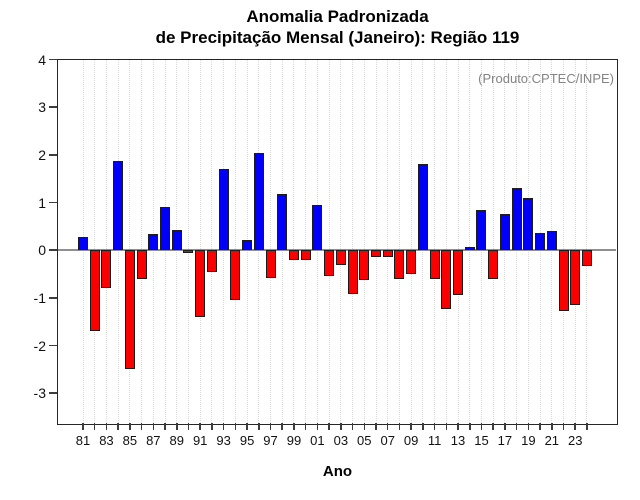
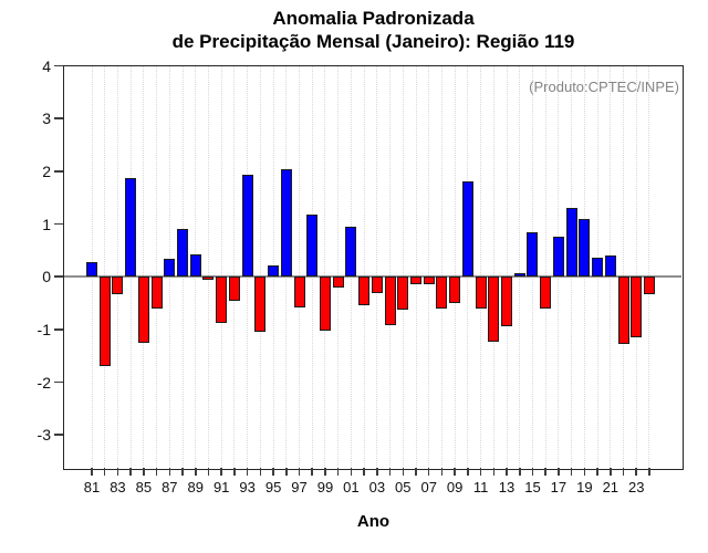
83: -0.8 -> -0.3
85: -2.5 -> -1.3
91: -1.4 -> -0.9
93: 1.7 -> 1.9
99: -0.2 -> -1.0
